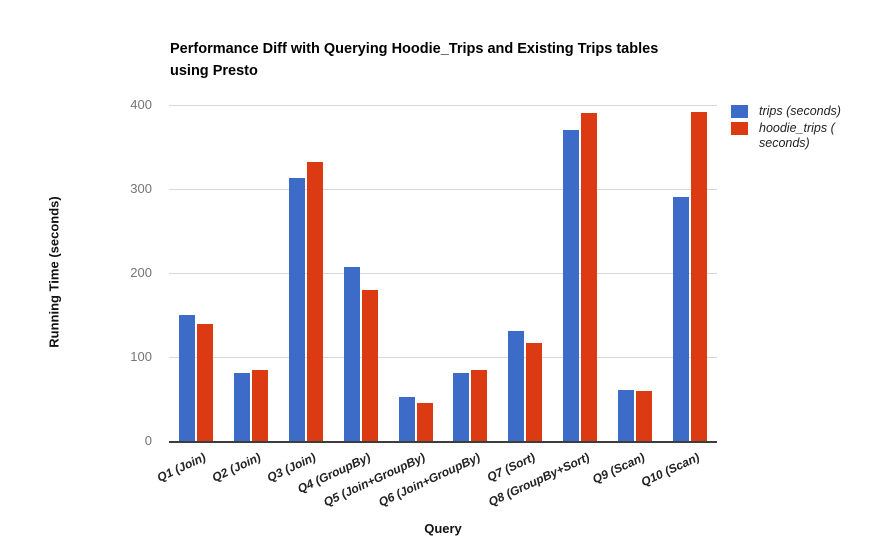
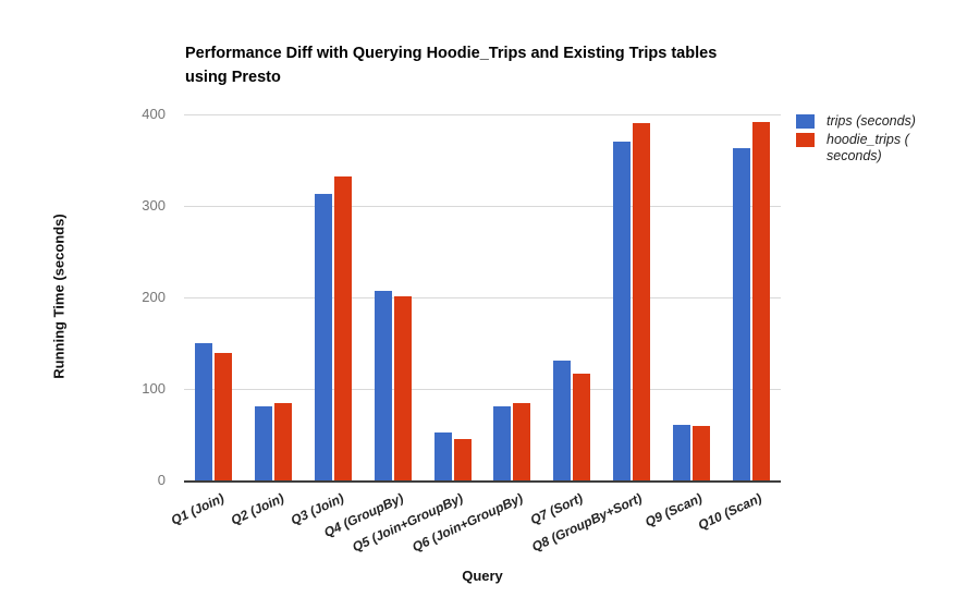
hoodie_trips ( seconds)/Q4 (GroupBy): 180 -> 200
trips (seconds)/Q10 (Scan): 290 -> 360
